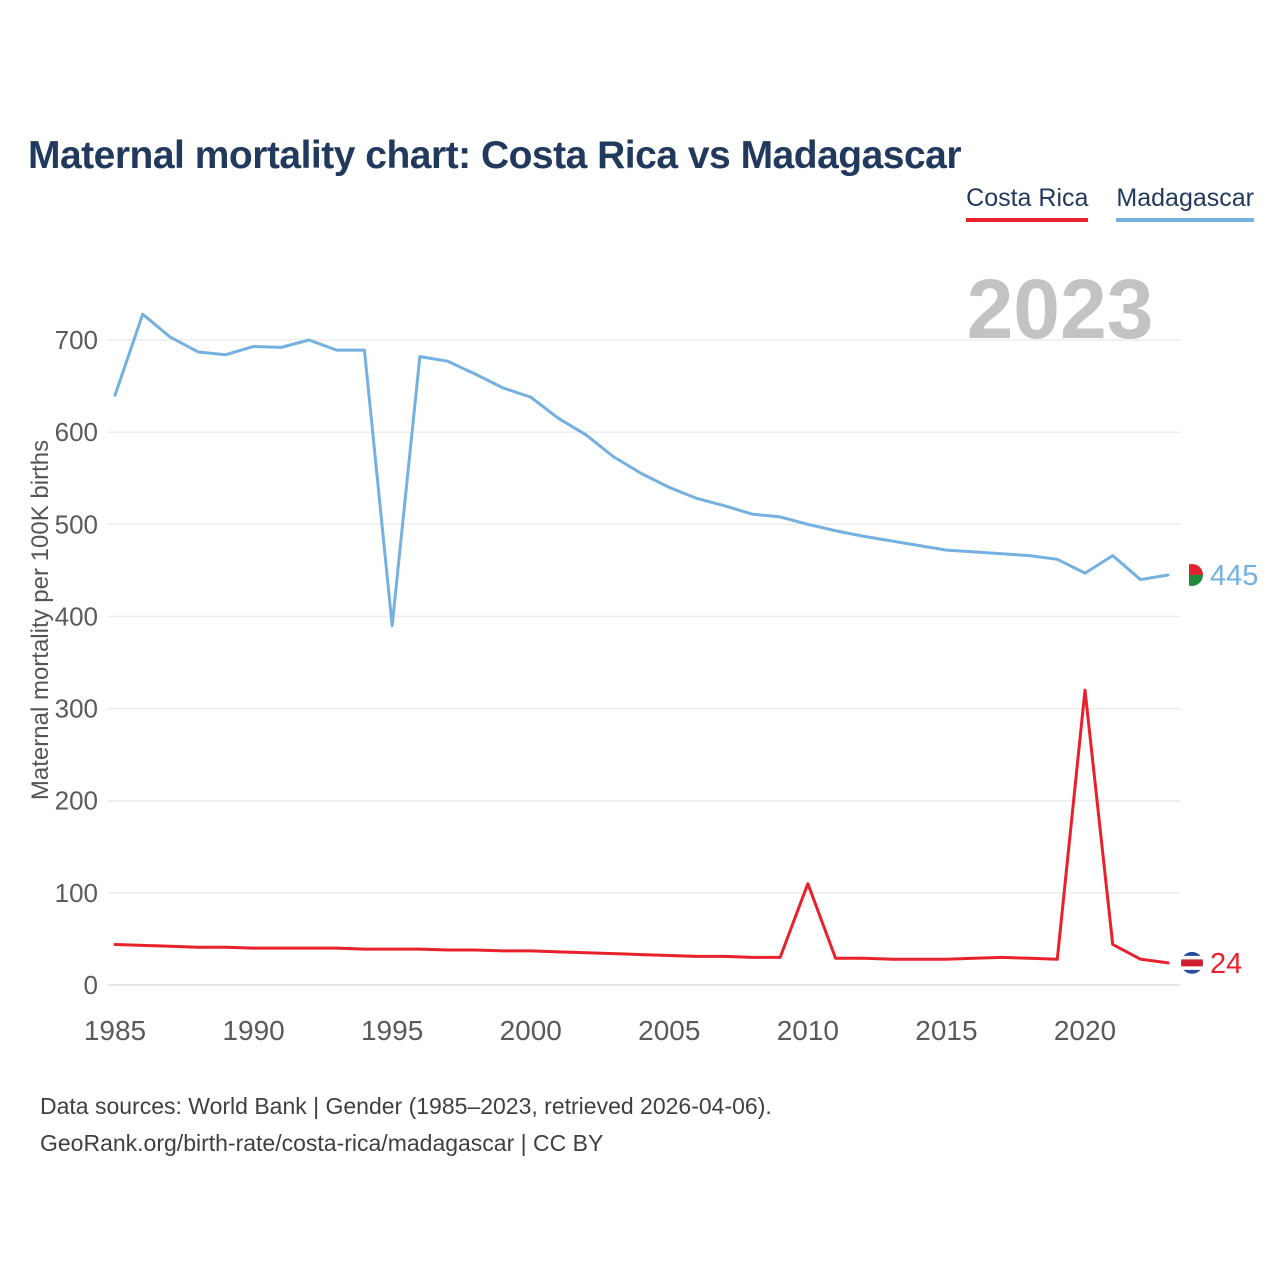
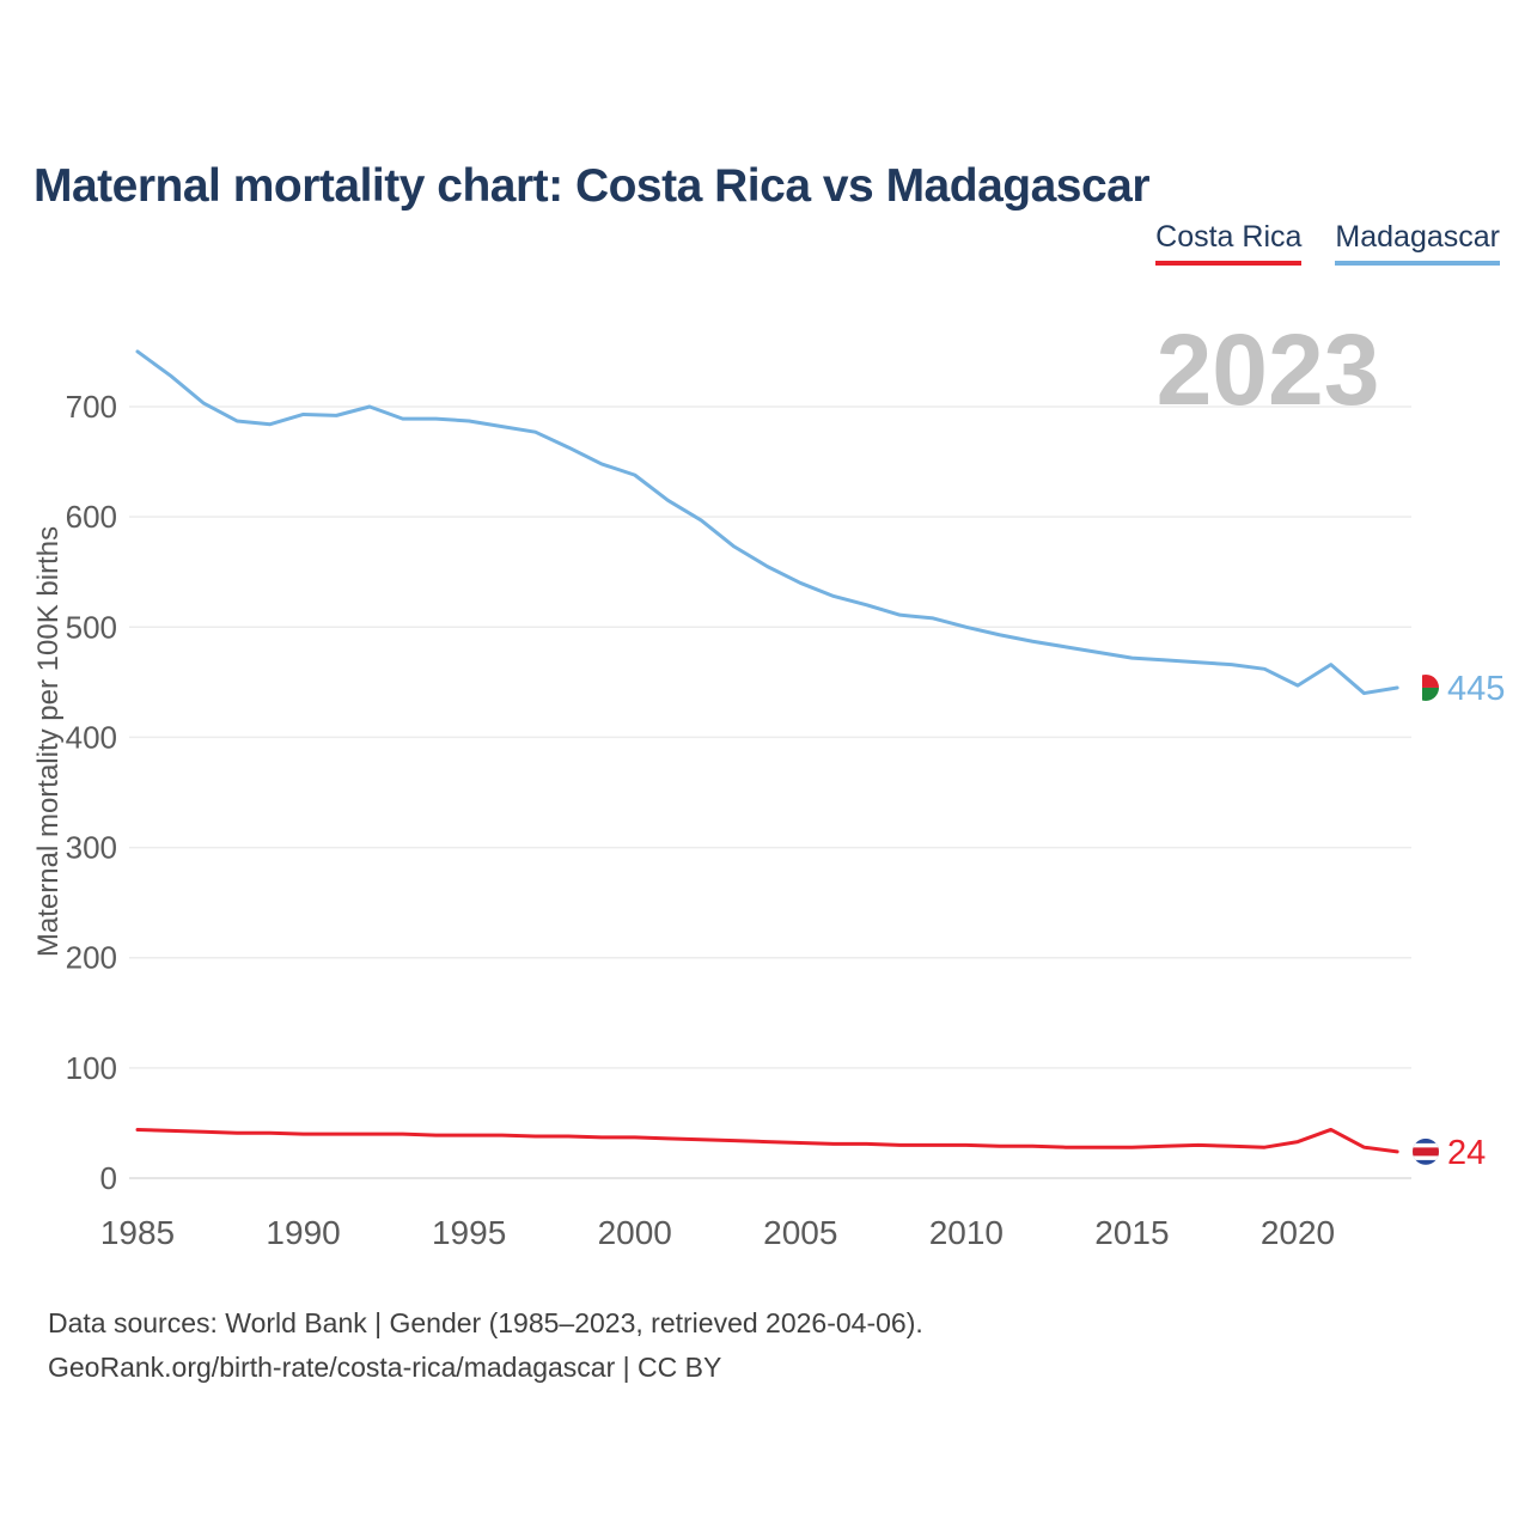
Madagascar/1985: 640 -> 750
Madagascar/1995: 390 -> 690
Costa Rica/2010: 110 -> 30
Costa Rica/2020: 320 -> 30
